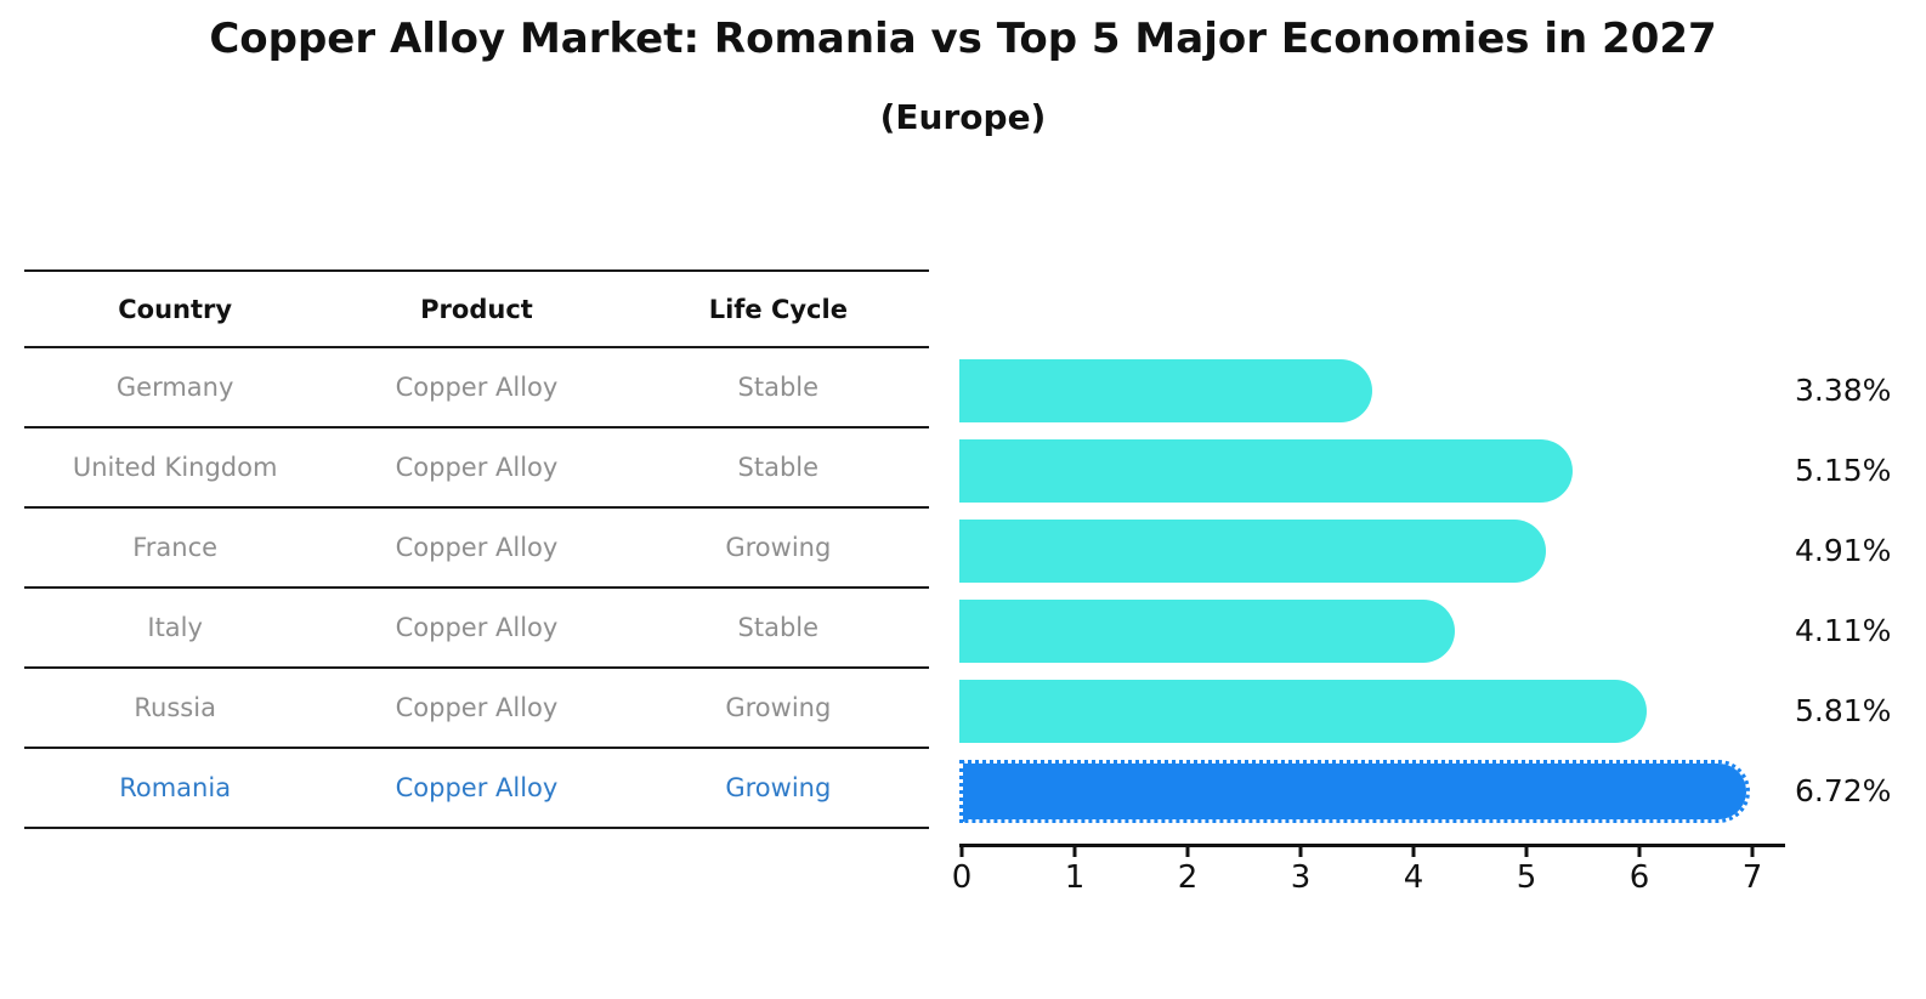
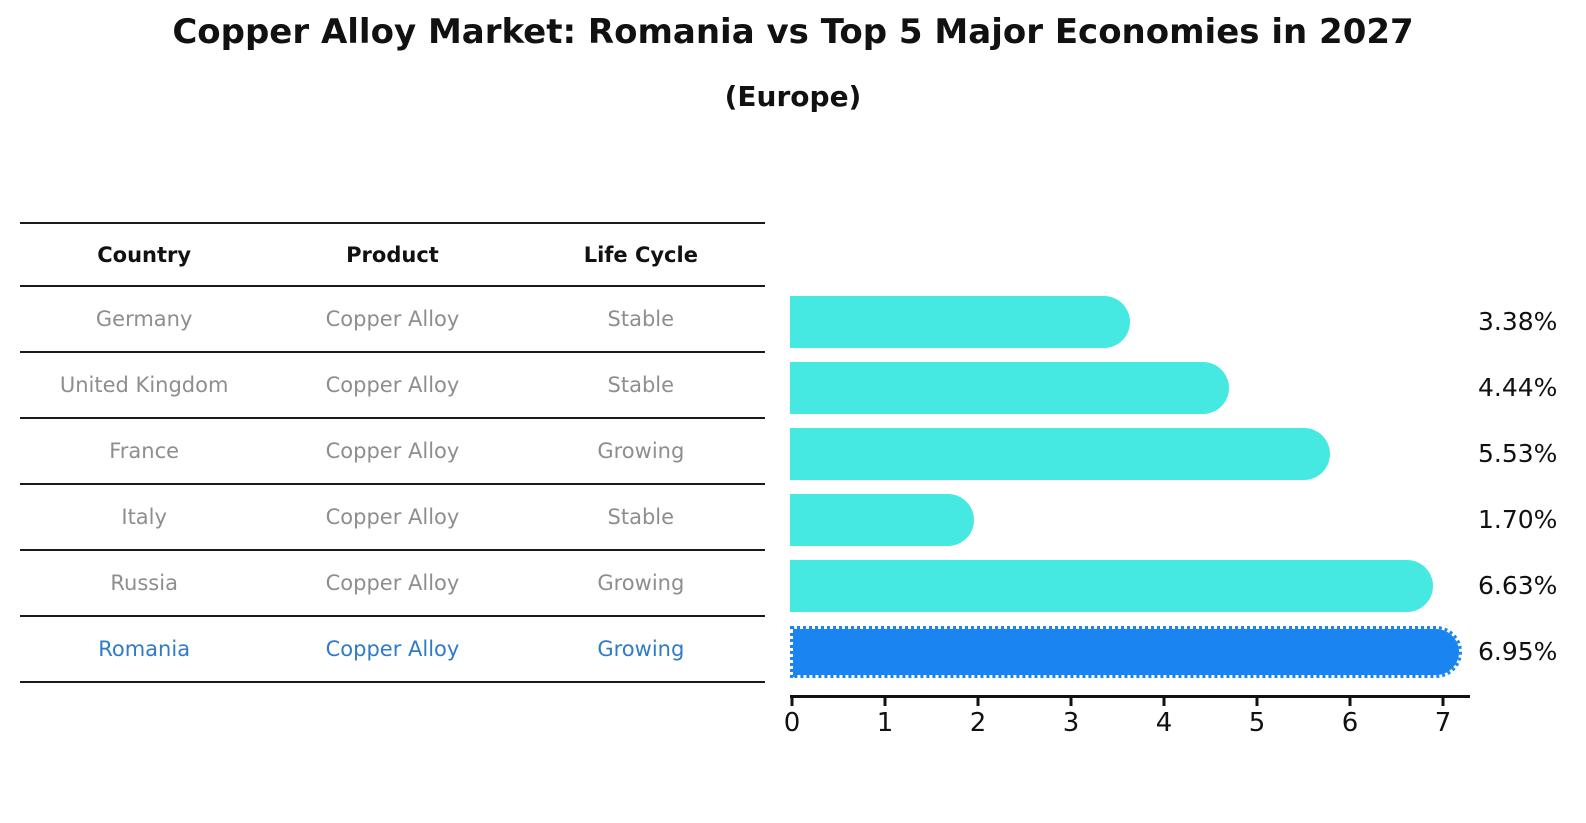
United Kingdom: 5.15% -> 4.44%
France: 4.91% -> 5.53%
Italy: 4.11% -> 1.70%
Russia: 5.81% -> 6.63%
Romania: 6.72% -> 6.95%
